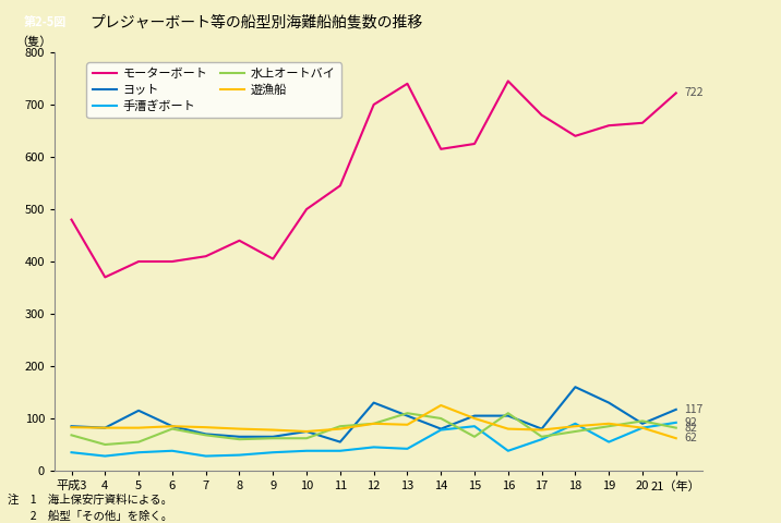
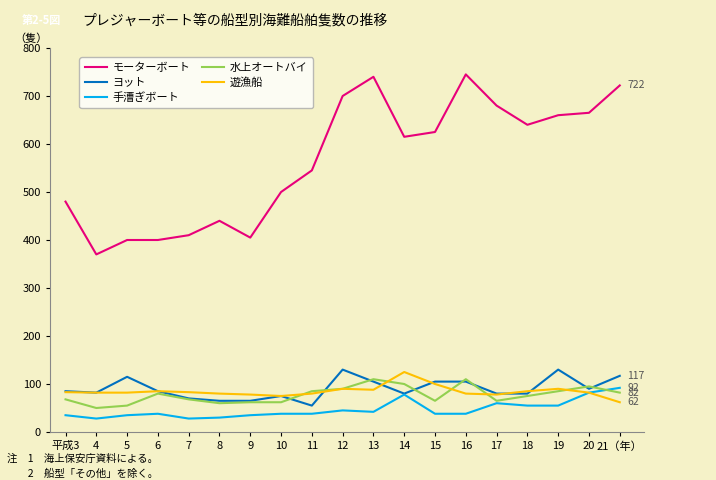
手漕ぎボート/15: 85 -> 38
ヨット/18: 160 -> 80
手漕ぎボート/18: 90 -> 55
